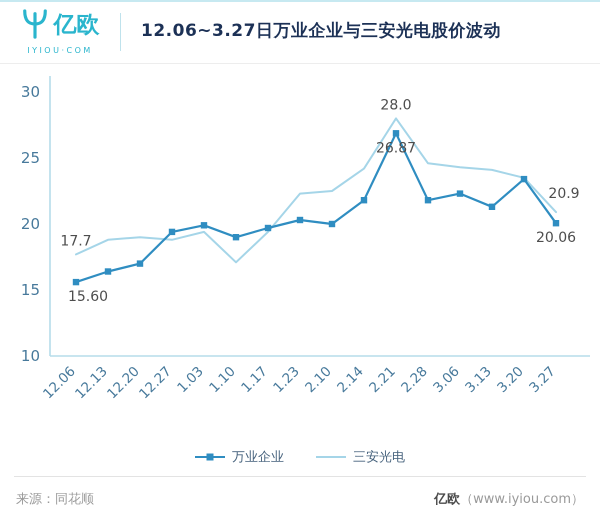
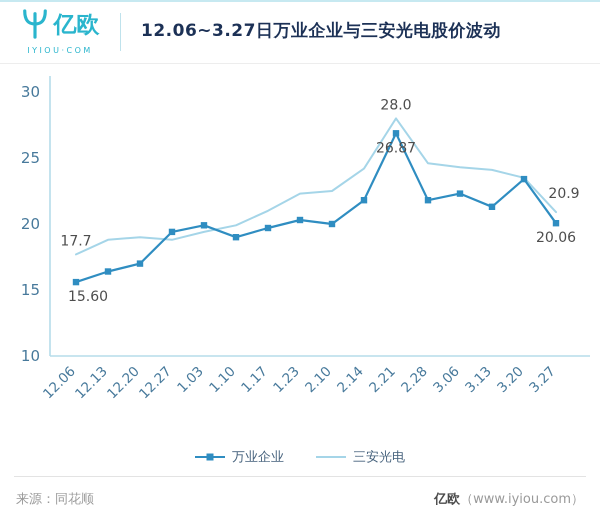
三安光电/1.10: 17.1 -> 19.9
三安光电/1.17: 19.4 -> 21.0
